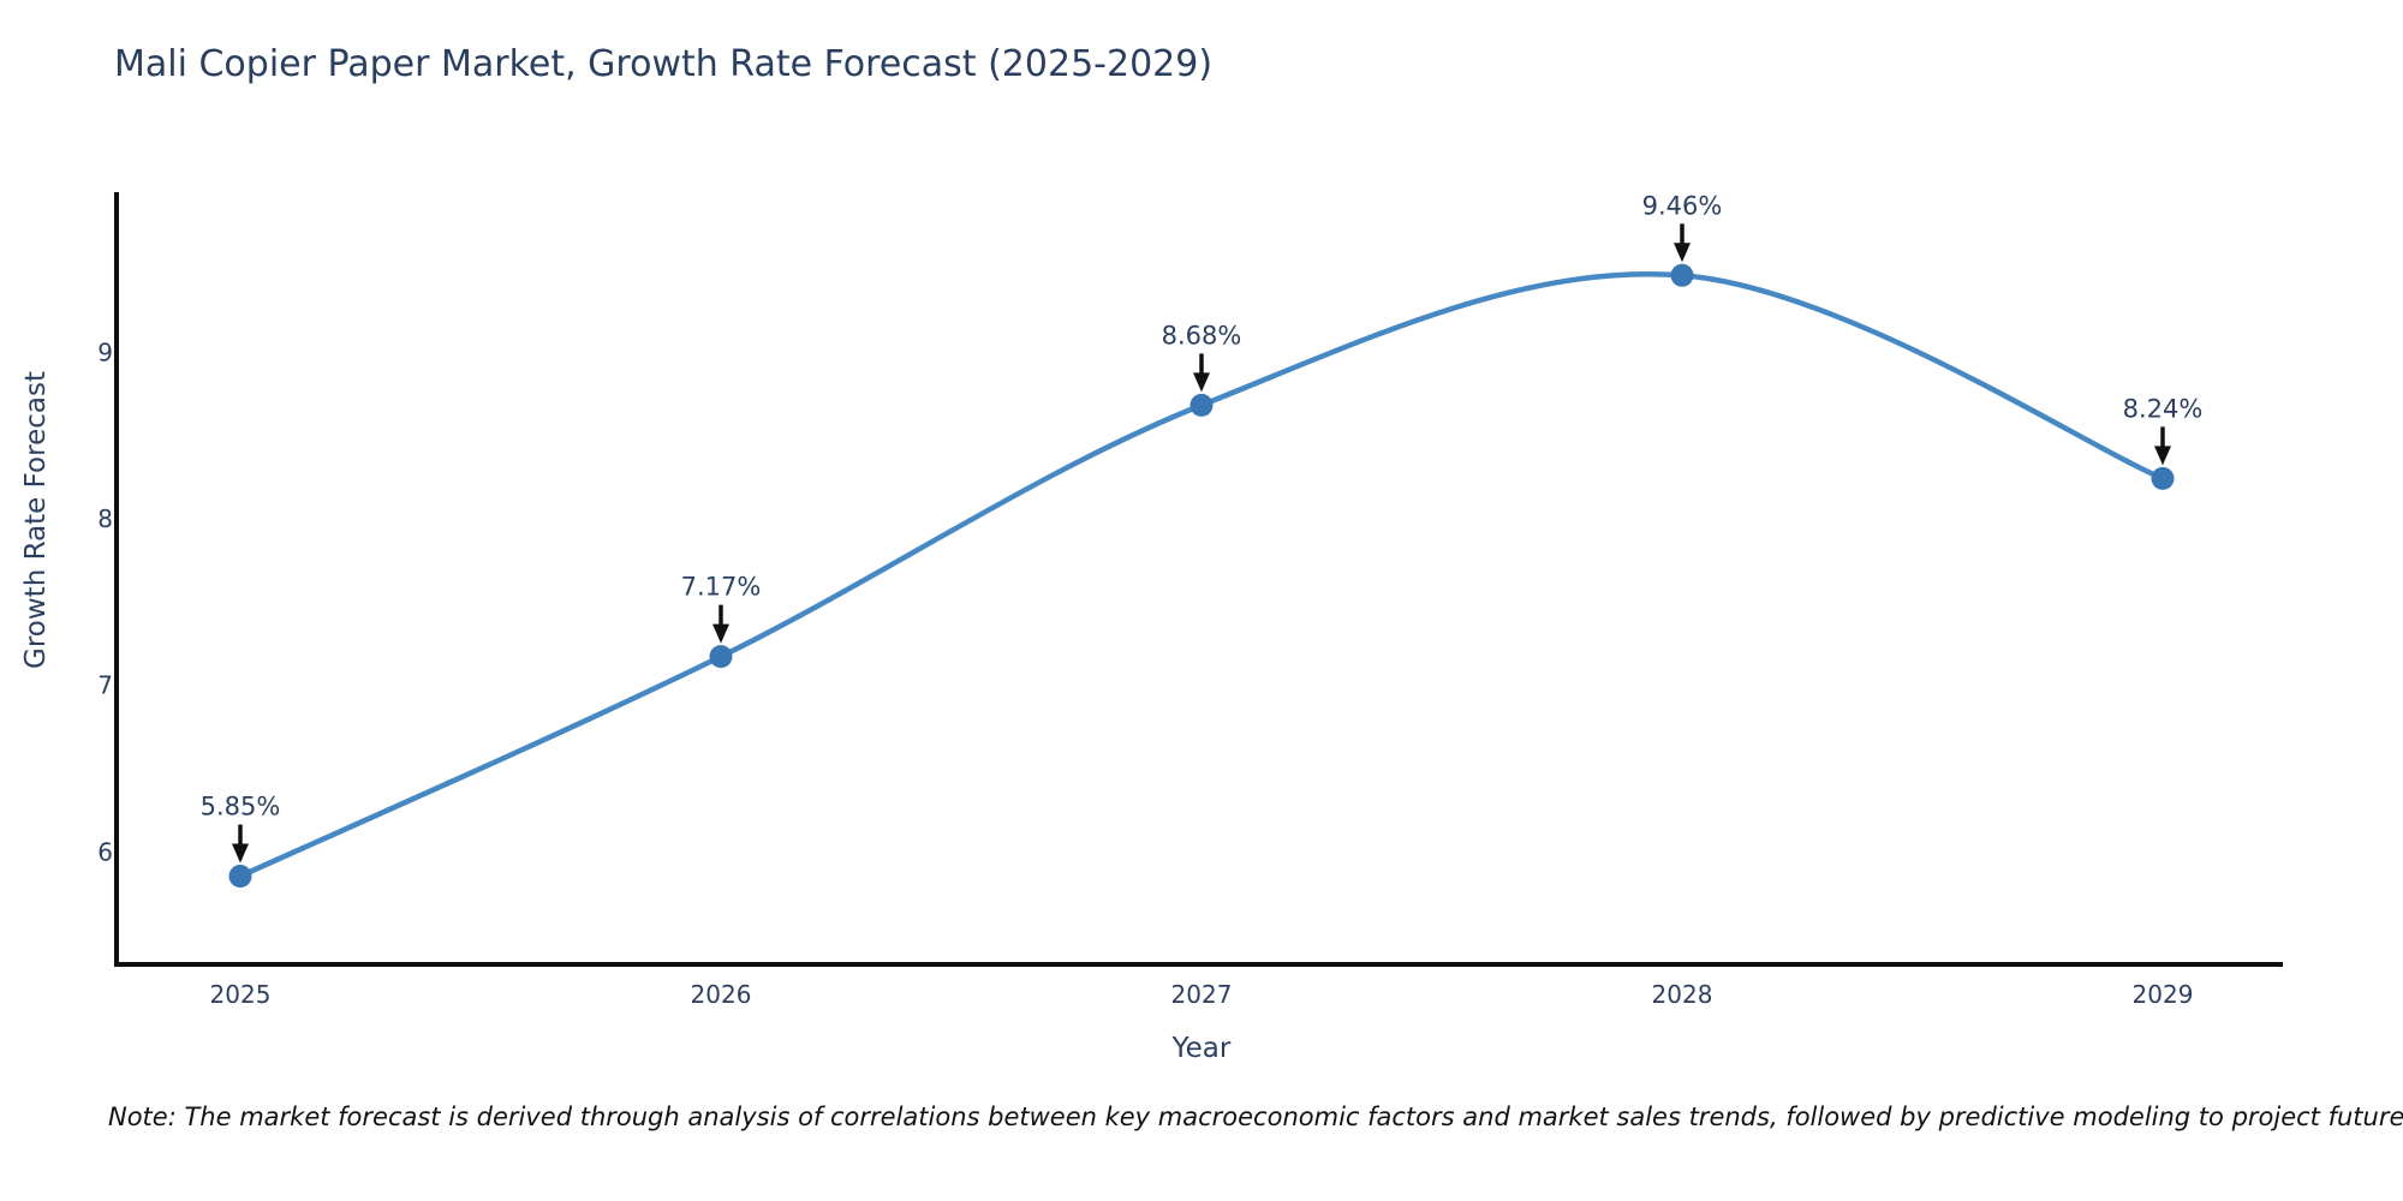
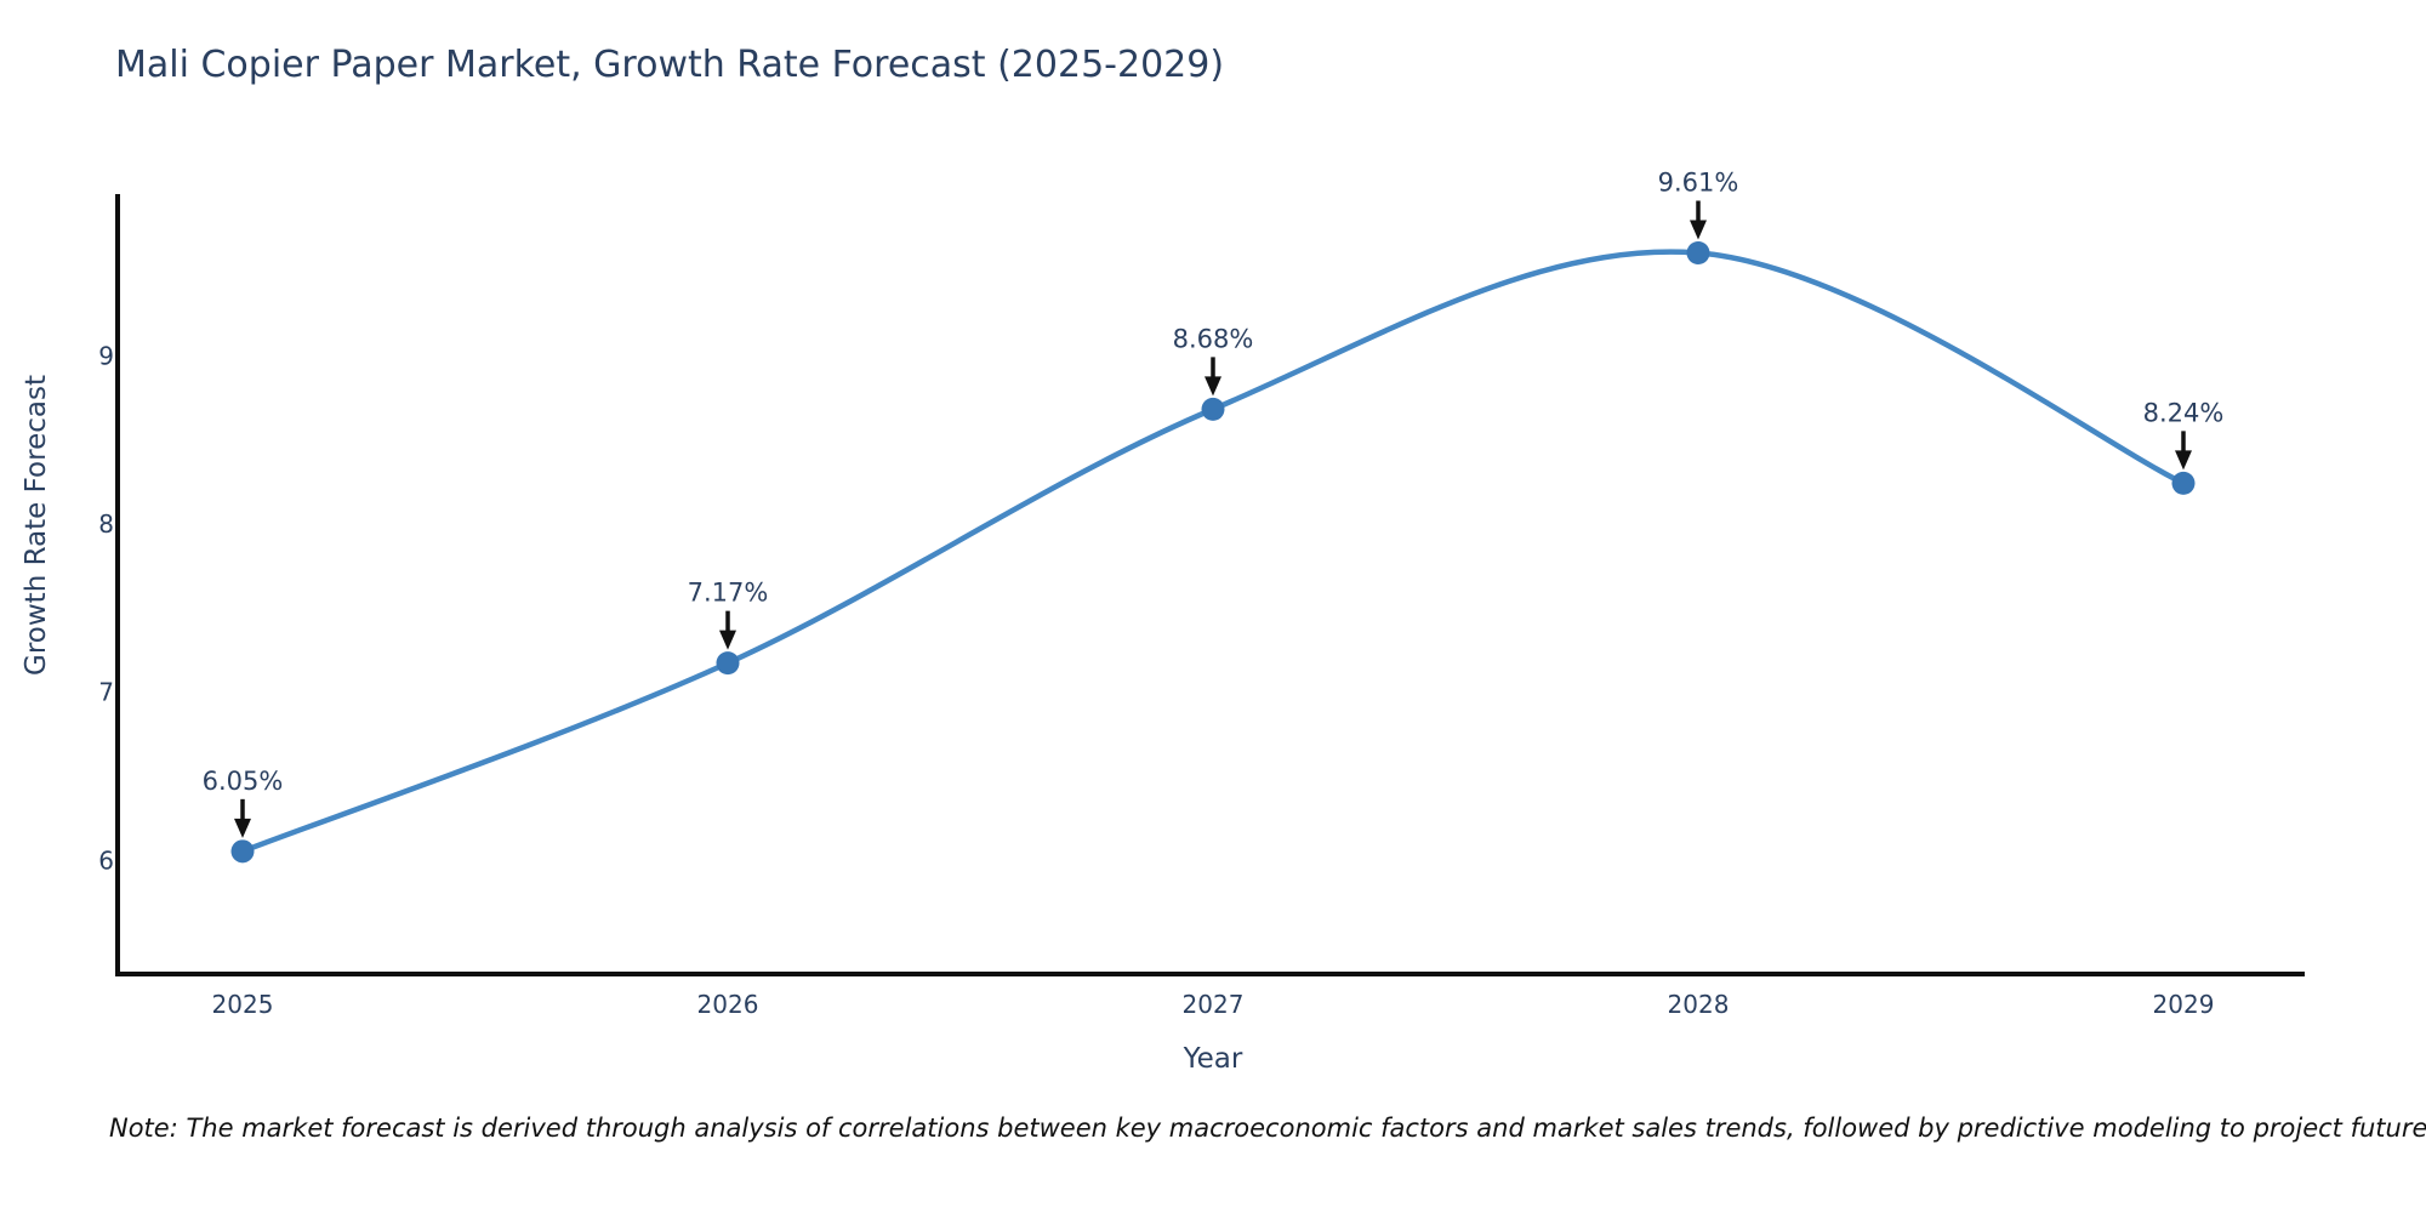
2025: 5.85% -> 6.05%
2028: 9.46% -> 9.61%
